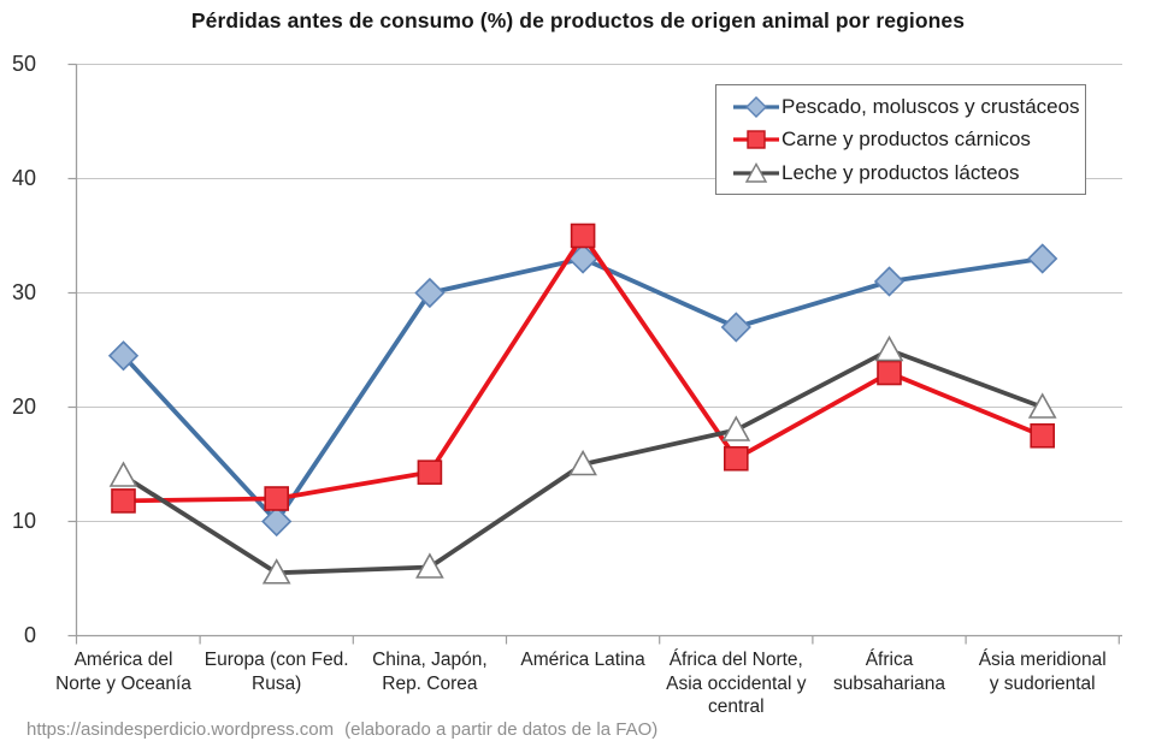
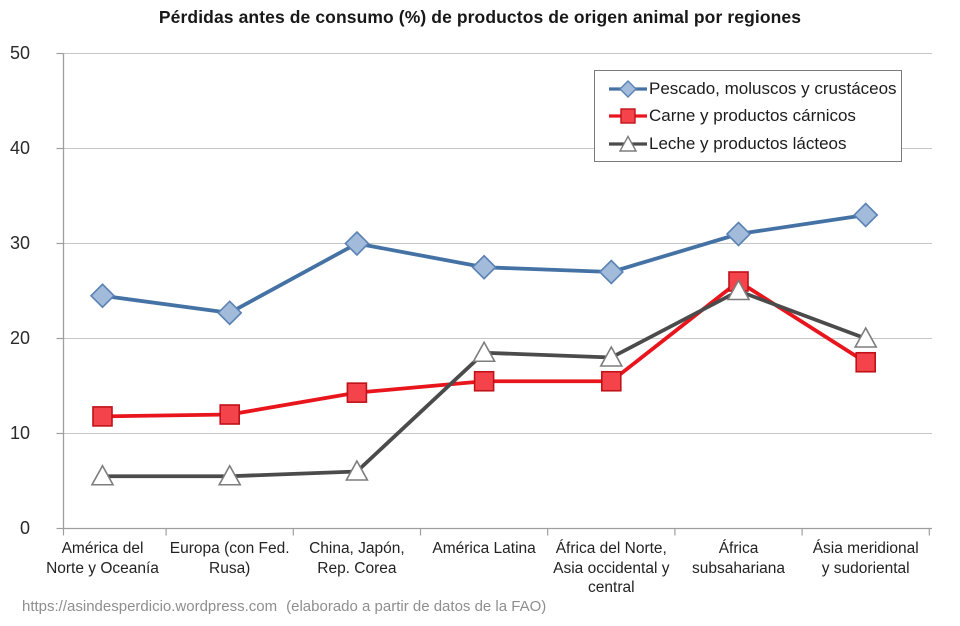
Leche y productos lácteos/América del Norte y Oceanía: 14 -> 6
Pescado, moluscos y crustáceos/Europa (con Fed. Rusa): 10 -> 23
Pescado, moluscos y crustáceos/América Latina: 33 -> 28
Carne y productos cárnicos/América Latina: 35 -> 16
Leche y productos lácteos/América Latina: 15 -> 18
Carne y productos cárnicos/África subsahariana: 23 -> 26
